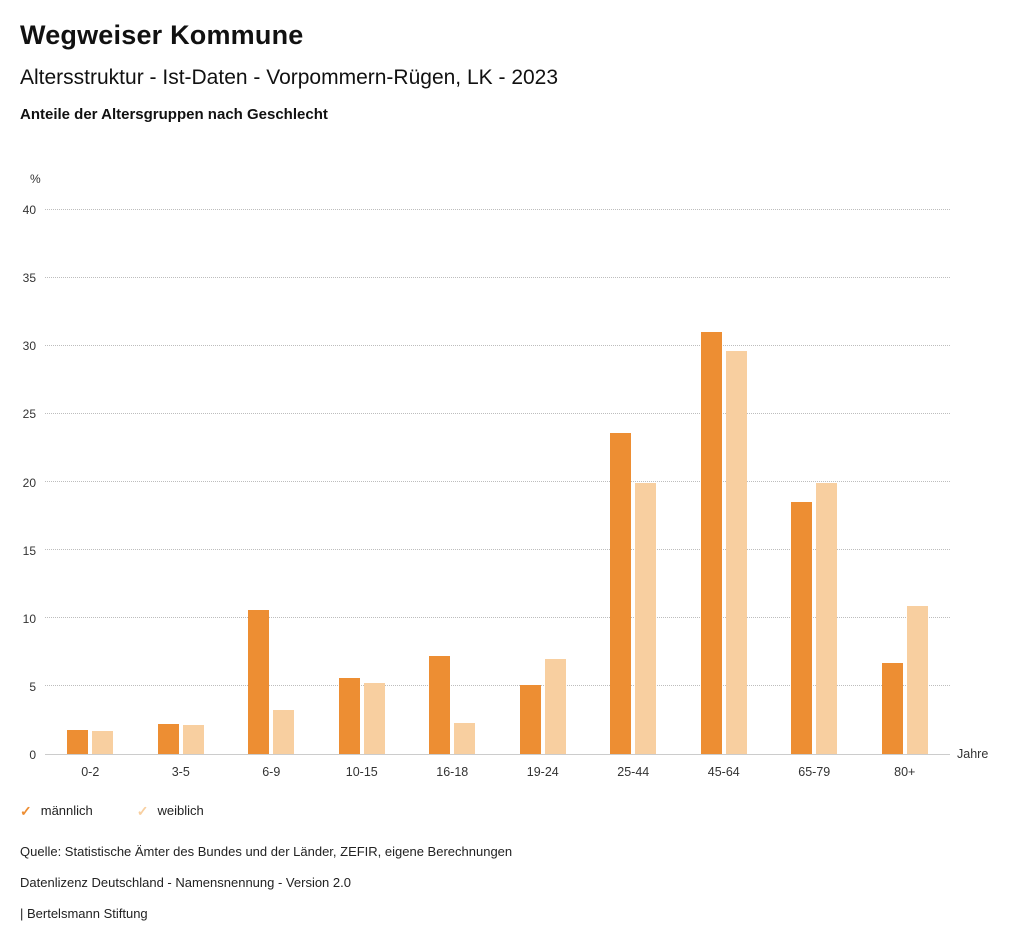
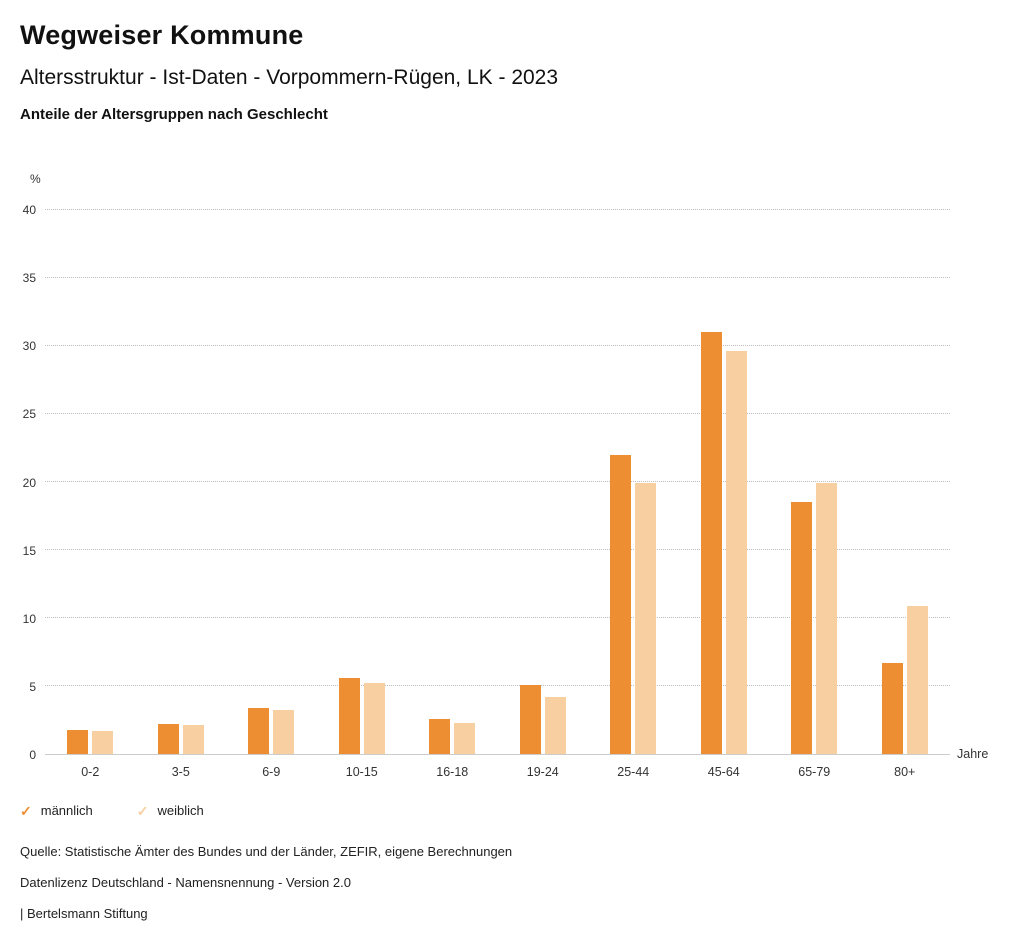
männlich/6-9: 10.6 -> 3.4
männlich/16-18: 7.2 -> 2.6
weiblich/19-24: 7.0 -> 4.2
männlich/25-44: 23.6 -> 22.0
